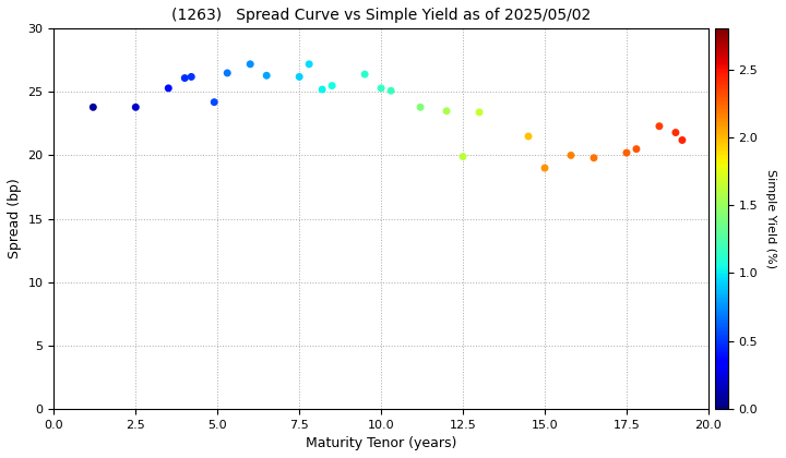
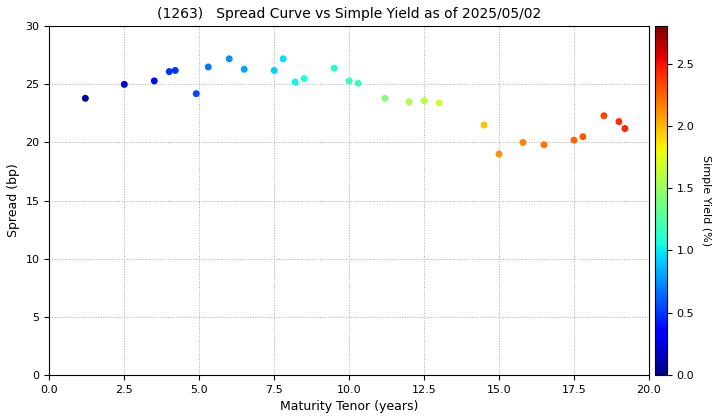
2.5: 23.8 -> 25.0
12.5: 19.9 -> 23.6
